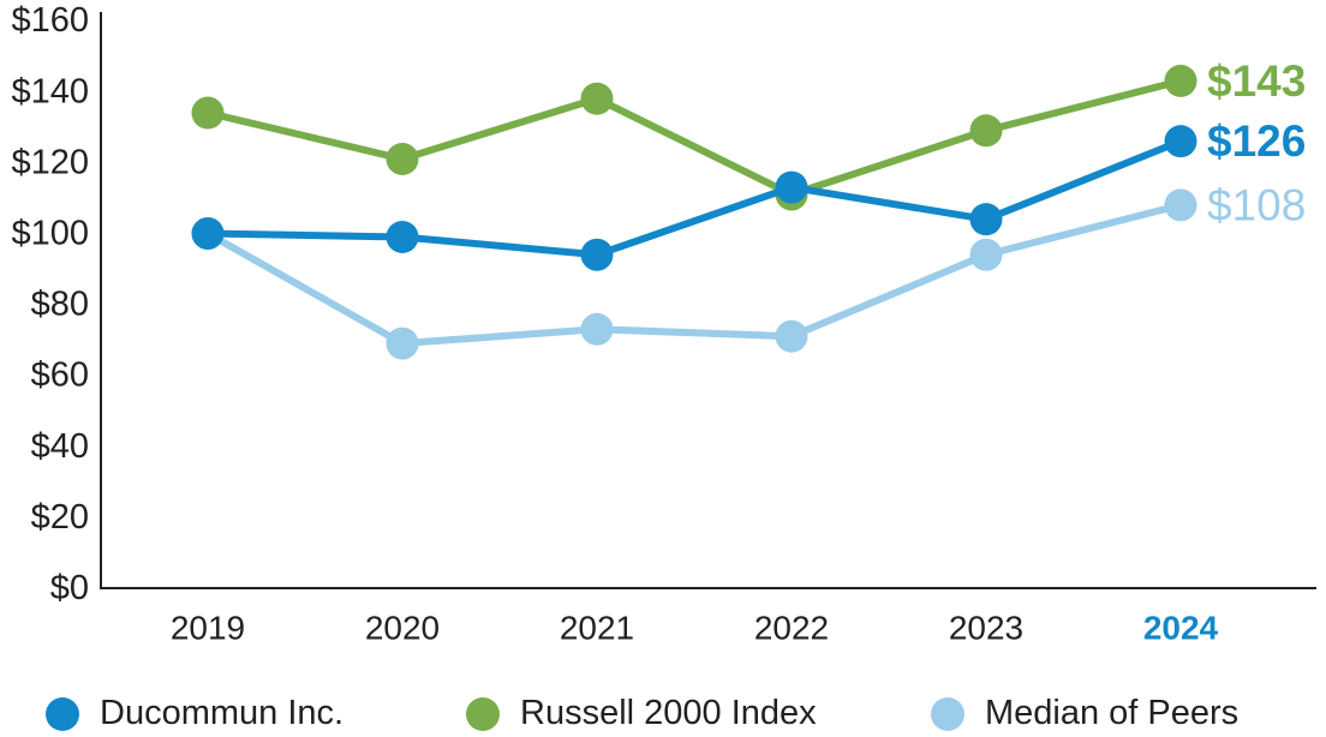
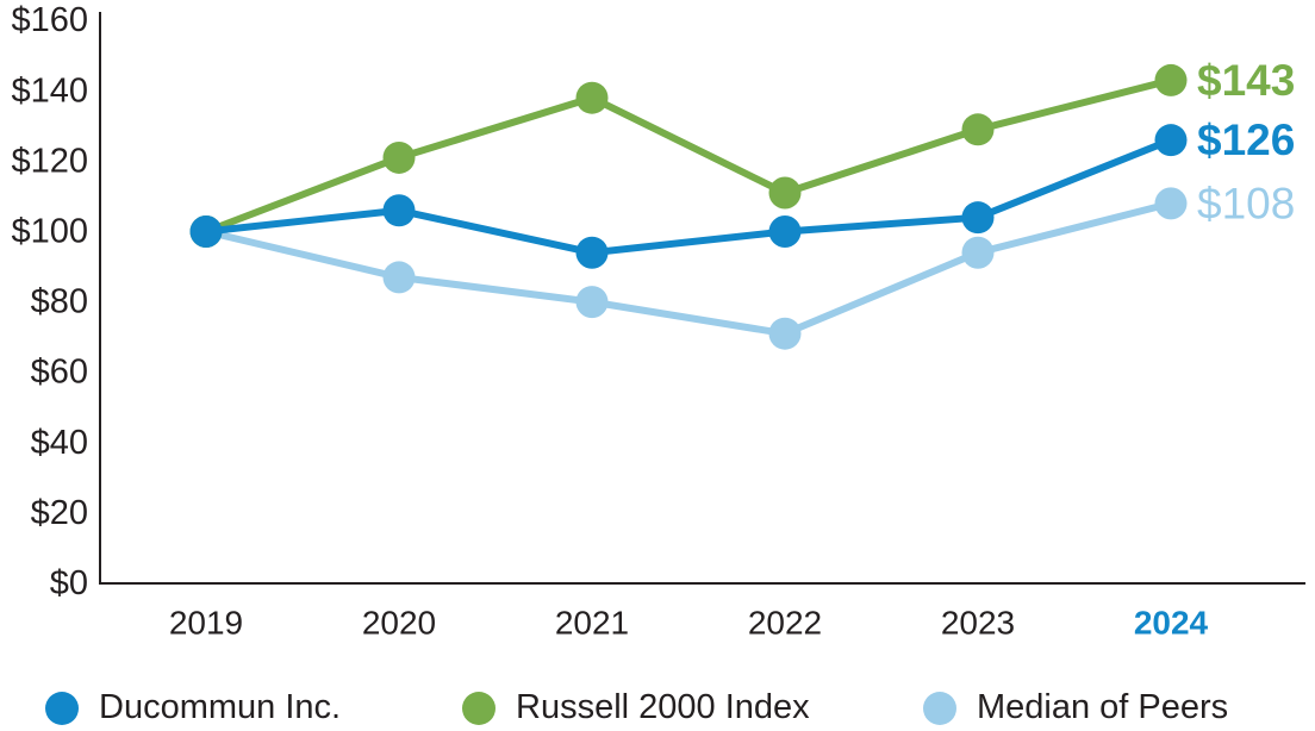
Russell 2000 Index/2019: $134 -> $100
Ducommun Inc./2020: $99 -> $106
Median of Peers/2020: $69 -> $87
Median of Peers/2021: $73 -> $80
Ducommun Inc./2022: $113 -> $100
